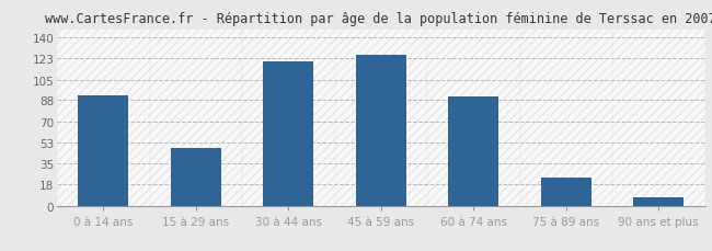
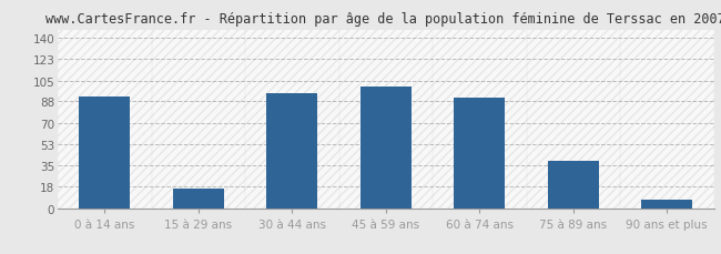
15 à 29 ans: 48 -> 16
30 à 44 ans: 120 -> 95
45 à 59 ans: 126 -> 100
75 à 89 ans: 23 -> 39
